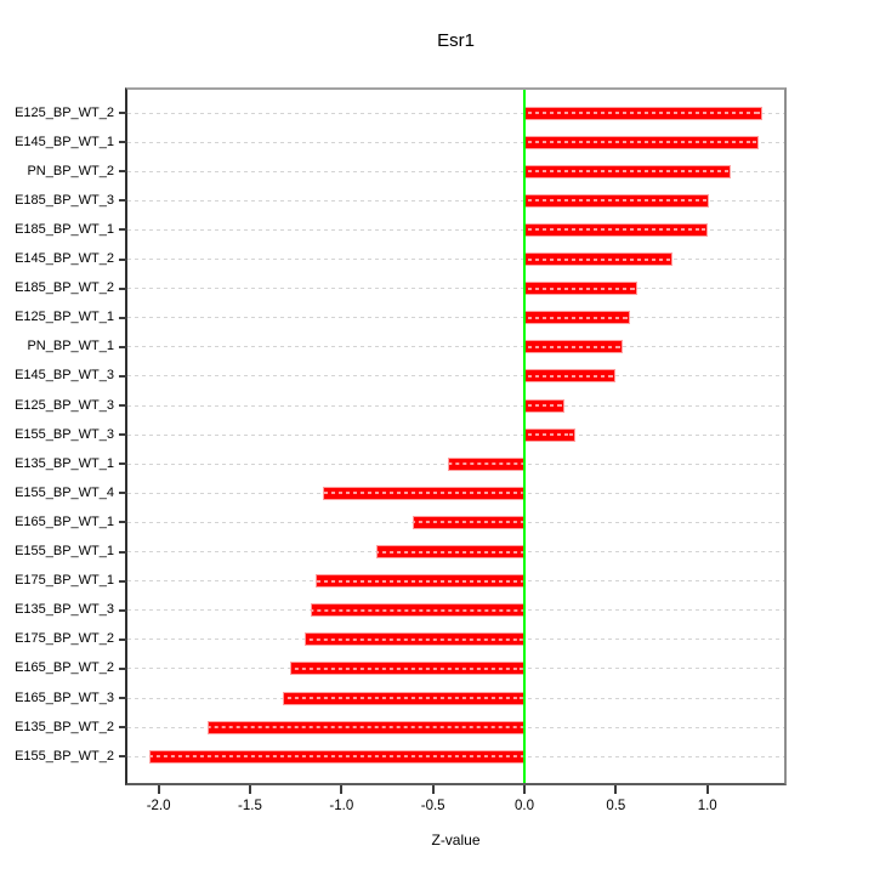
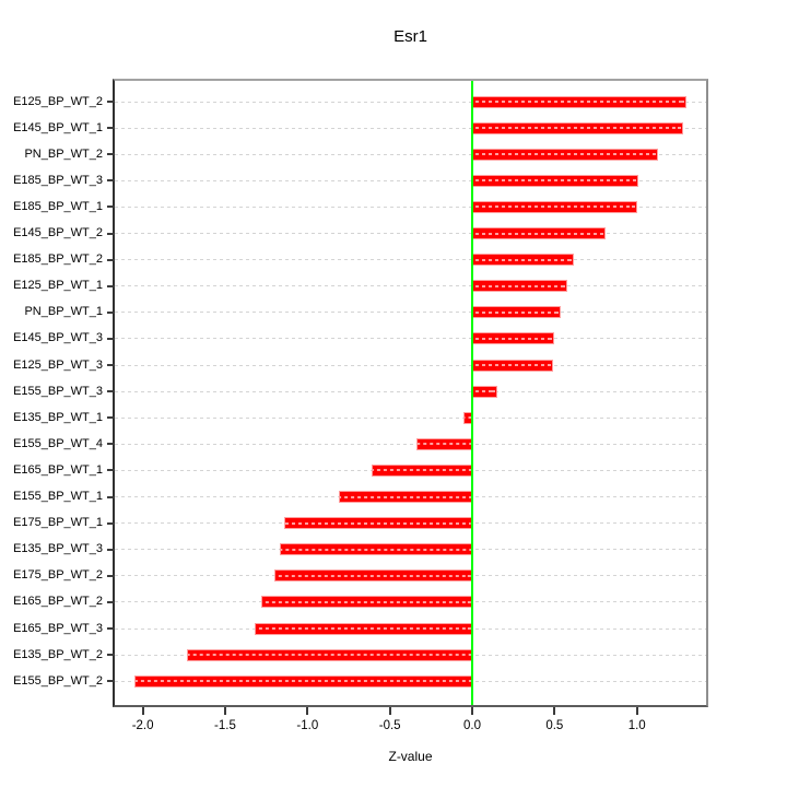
E125_BP_WT_3: 0.22 -> 0.49
E155_BP_WT_3: 0.28 -> 0.15
E135_BP_WT_1: -0.42 -> -0.05
E155_BP_WT_4: -1.10 -> -0.34
